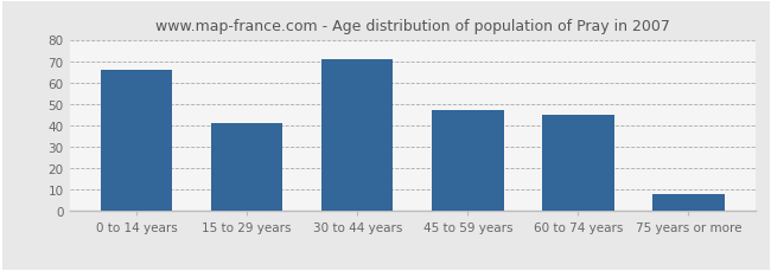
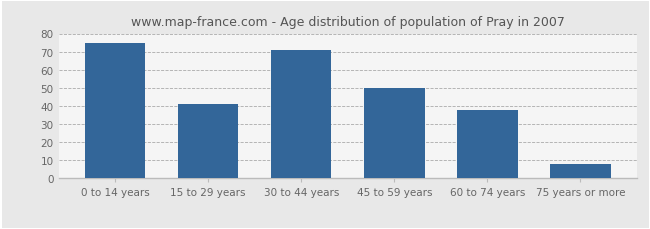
0 to 14 years: 66 -> 75
45 to 59 years: 47 -> 50
60 to 74 years: 45 -> 38
